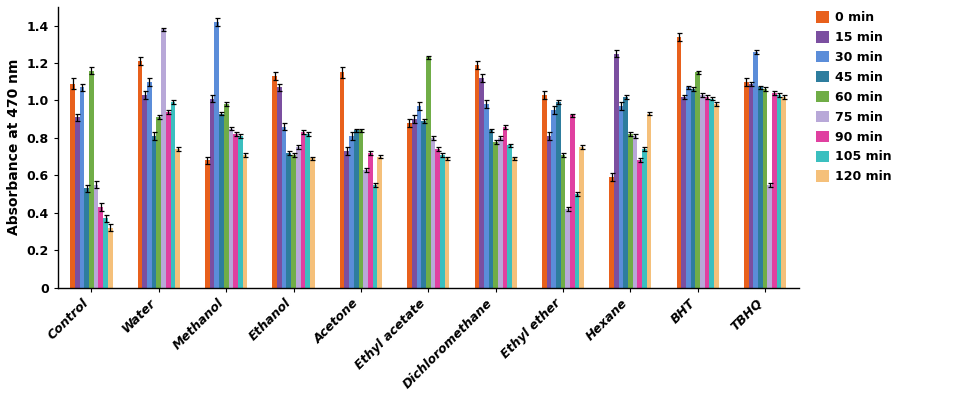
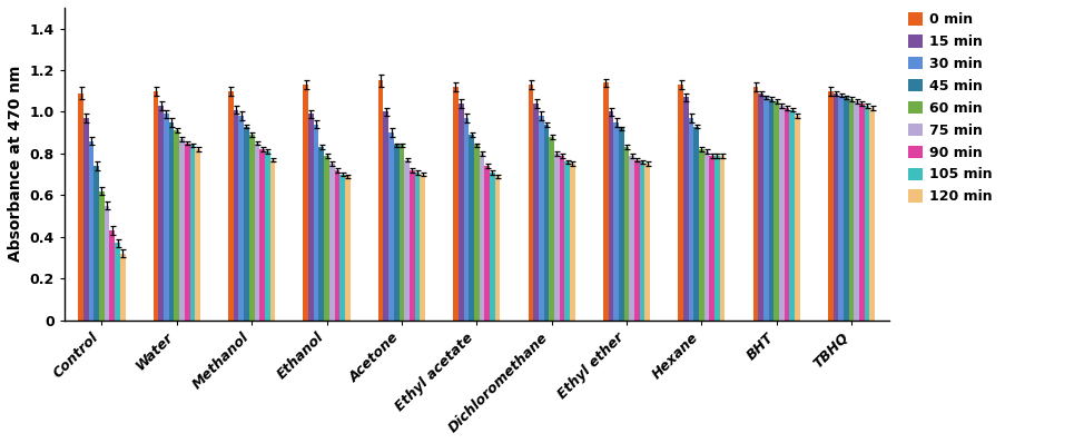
15 min/Control: 0.91 -> 0.97
30 min/Control: 1.07 -> 0.86
45 min/Control: 0.53 -> 0.74
60 min/Control: 1.16 -> 0.62
0 min/Water: 1.21 -> 1.10
30 min/Water: 1.10 -> 0.99
45 min/Water: 0.81 -> 0.95
75 min/Water: 1.38 -> 0.87
90 min/Water: 0.94 -> 0.85
105 min/Water: 0.99 -> 0.84
120 min/Water: 0.74 -> 0.82
0 min/Methanol: 0.68 -> 1.10
30 min/Methanol: 1.42 -> 0.98
60 min/Methanol: 0.98 -> 0.89
120 min/Methanol: 0.71 -> 0.77
15 min/Ethanol: 1.07 -> 0.99
30 min/Ethanol: 0.86 -> 0.94
45 min/Ethanol: 0.72 -> 0.83
60 min/Ethanol: 0.71 -> 0.79
90 min/Ethanol: 0.83 -> 0.72
105 min/Ethanol: 0.82 -> 0.70
15 min/Acetone: 0.73 -> 1.00
30 min/Acetone: 0.81 -> 0.90
75 min/Acetone: 0.63 -> 0.77
105 min/Acetone: 0.55 -> 0.71
0 min/Ethyl acetate: 0.88 -> 1.12
15 min/Ethyl acetate: 0.90 -> 1.04
60 min/Ethyl acetate: 1.23 -> 0.84
0 min/Dichloromethane: 1.19 -> 1.13
15 min/Dichloromethane: 1.12 -> 1.04
45 min/Dichloromethane: 0.84 -> 0.94
60 min/Dichloromethane: 0.78 -> 0.88
90 min/Dichloromethane: 0.86 -> 0.79
120 min/Dichloromethane: 0.69 -> 0.75
0 min/Ethyl ether: 1.03 -> 1.14
15 min/Ethyl ether: 0.81 -> 1.00
45 min/Ethyl ether: 0.99 -> 0.92
60 min/Ethyl ether: 0.71 -> 0.83
75 min/Ethyl ether: 0.42 -> 0.79
90 min/Ethyl ether: 0.92 -> 0.77
105 min/Ethyl ether: 0.50 -> 0.76
0 min/Hexane: 0.59 -> 1.13
15 min/Hexane: 1.25 -> 1.07
45 min/Hexane: 1.02 -> 0.93
90 min/Hexane: 0.68 -> 0.79
105 min/Hexane: 0.74 -> 0.79
120 min/Hexane: 0.93 -> 0.79
0 min/BHT: 1.34 -> 1.12
15 min/BHT: 1.02 -> 1.09
60 min/BHT: 1.15 -> 1.05
30 min/TBHQ: 1.26 -> 1.08
75 min/TBHQ: 0.55 -> 1.05
